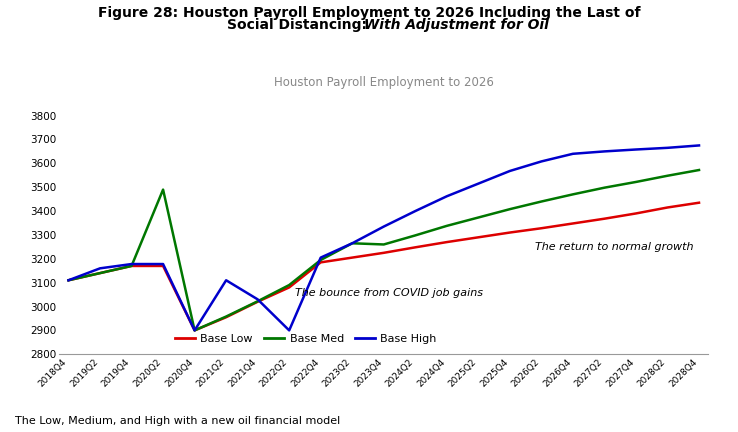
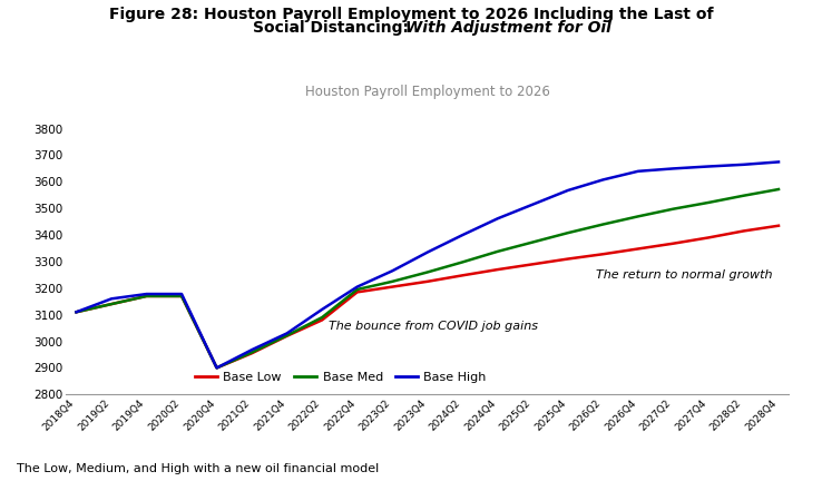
Base Med/2020Q2: 3490 -> 3170
Base High/2021Q2: 3110 -> 2968
Base High/2022Q2: 2900 -> 3120
Base Med/2023Q2: 3265 -> 3225
